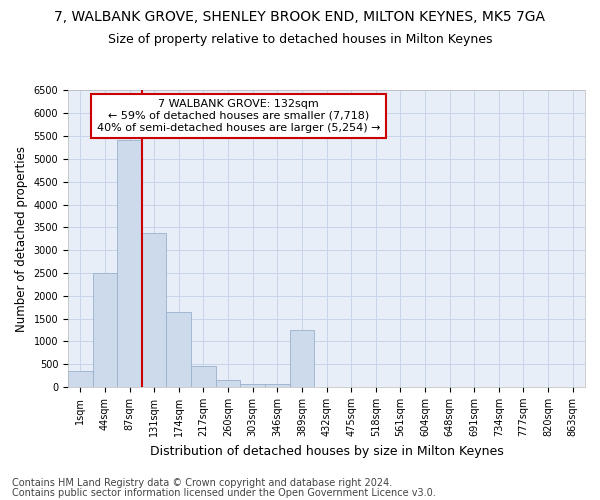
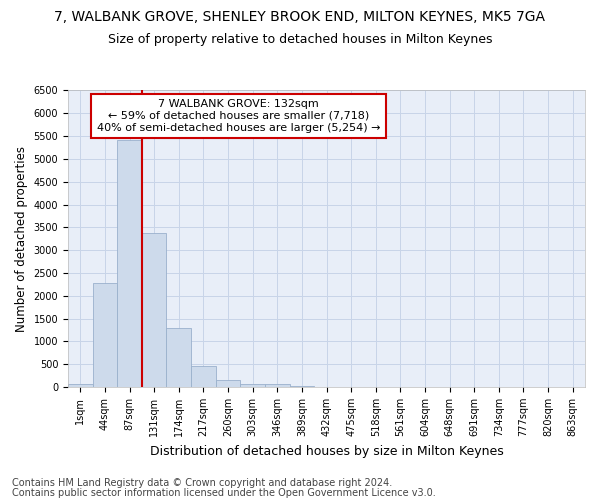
1sqm: 350 -> 80
44sqm: 2500 -> 2280
174sqm: 1650 -> 1300
389sqm: 1250 -> 30
